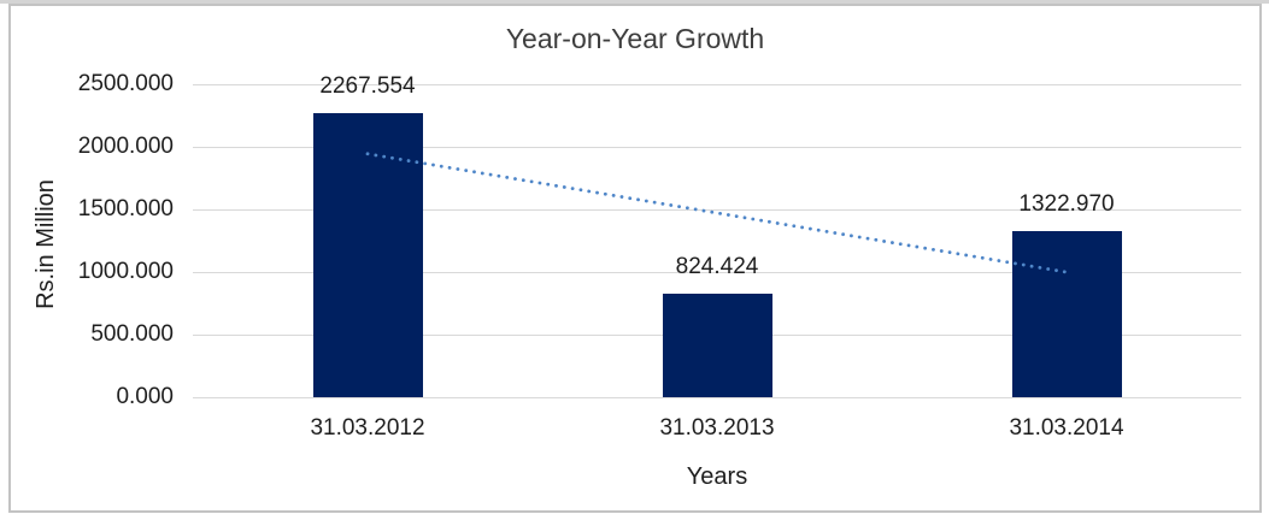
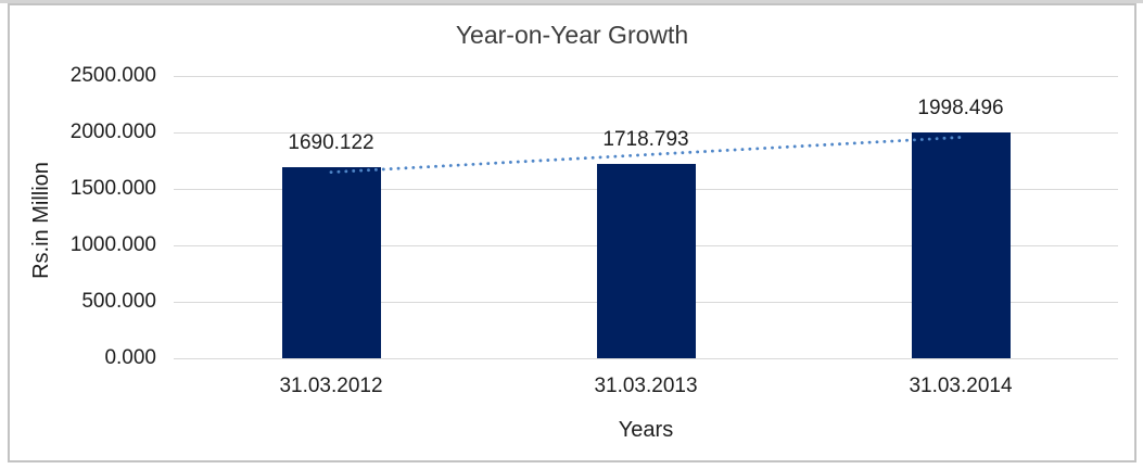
31.03.2012: 2267.554 -> 1690.122
31.03.2013: 824.424 -> 1718.793
31.03.2014: 1322.970 -> 1998.496
